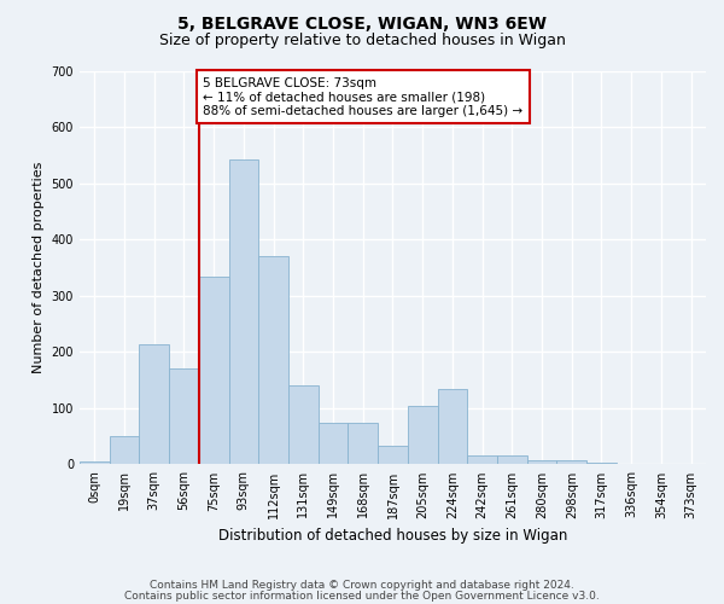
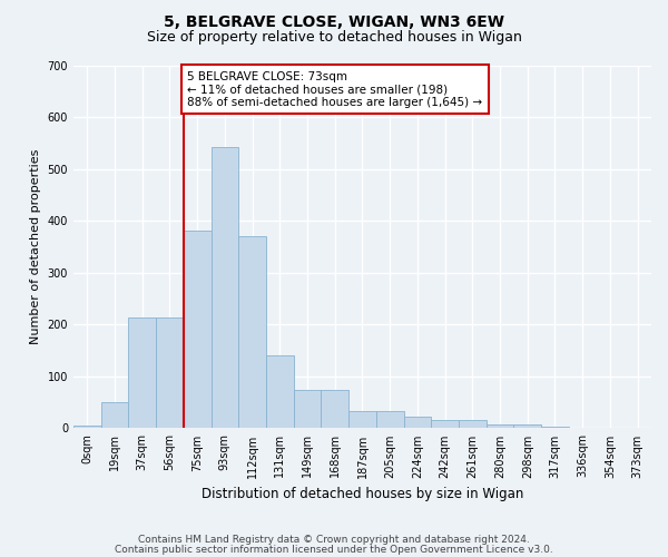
56sqm: 170 -> 213
75sqm: 335 -> 381
205sqm: 105 -> 33
224sqm: 135 -> 22
